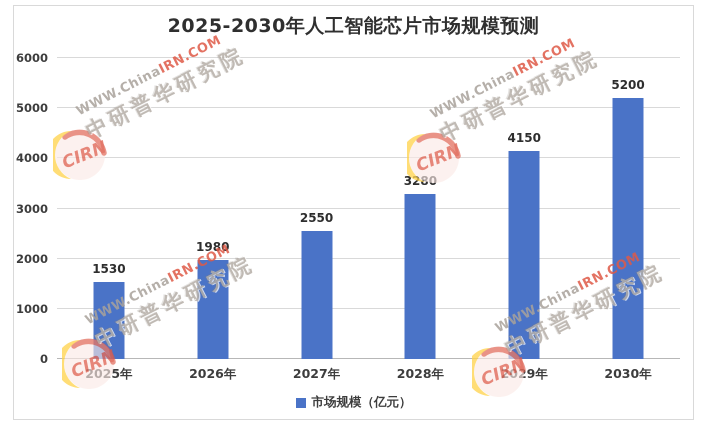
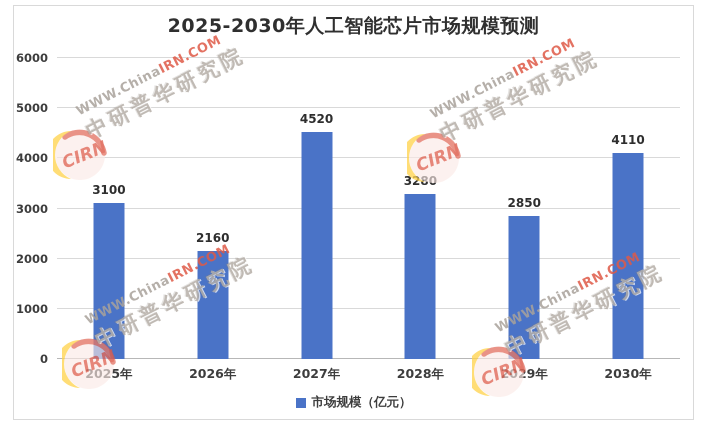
2025年: 1530 -> 3100
2026年: 1980 -> 2160
2027年: 2550 -> 4520
2029年: 4150 -> 2850
2030年: 5200 -> 4110
